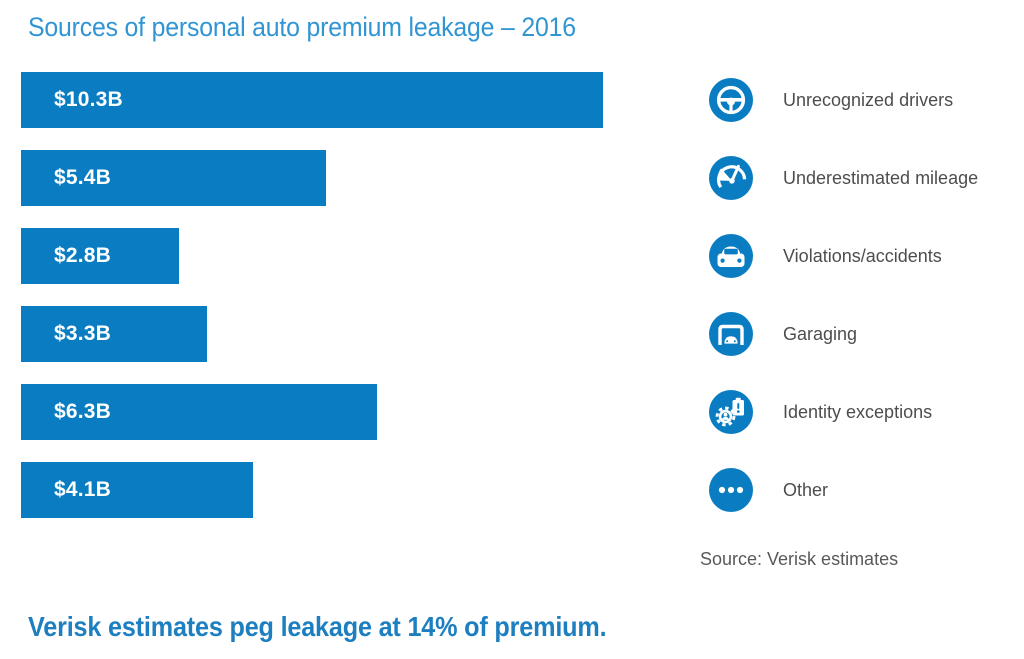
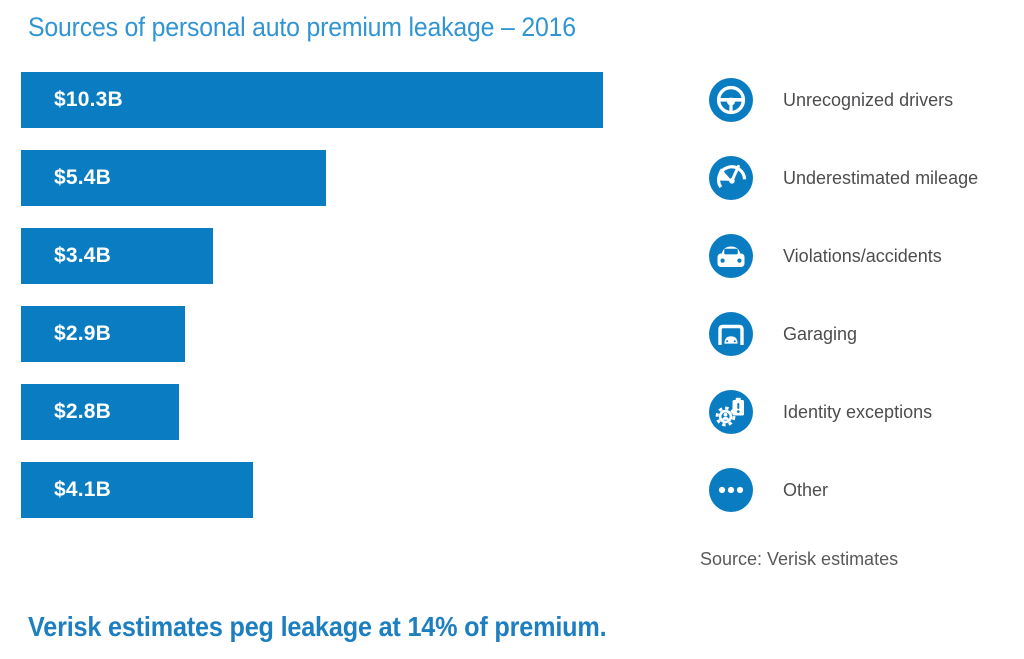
Violations/accidents: $2.8B -> $3.4B
Garaging: $3.3B -> $2.9B
Identity exceptions: $6.3B -> $2.8B
